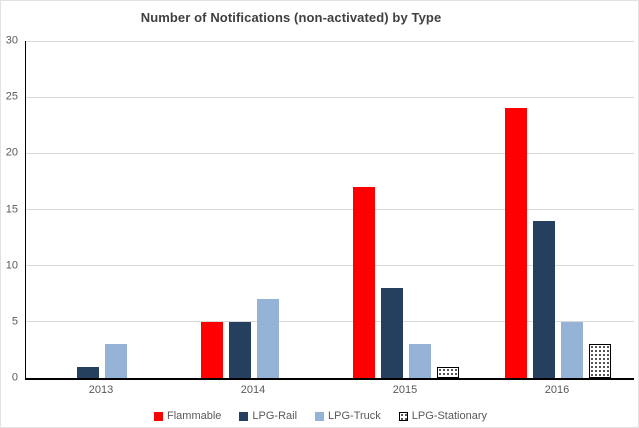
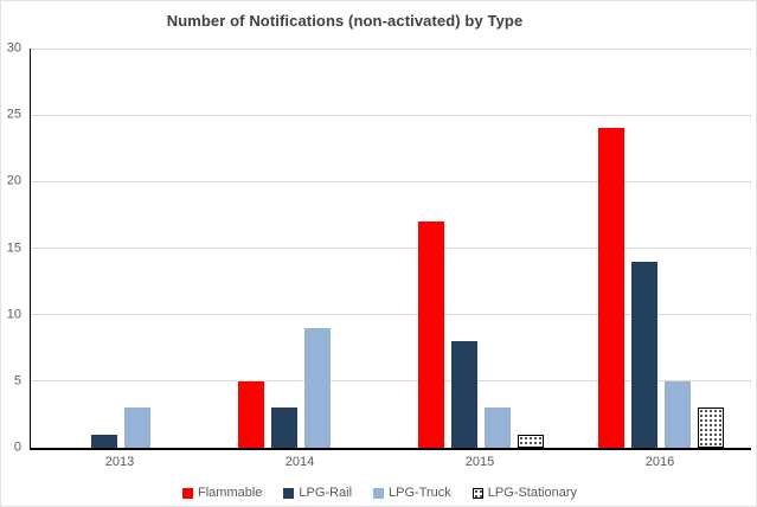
LPG-Rail/2014: 5 -> 3
LPG-Truck/2014: 7 -> 9
